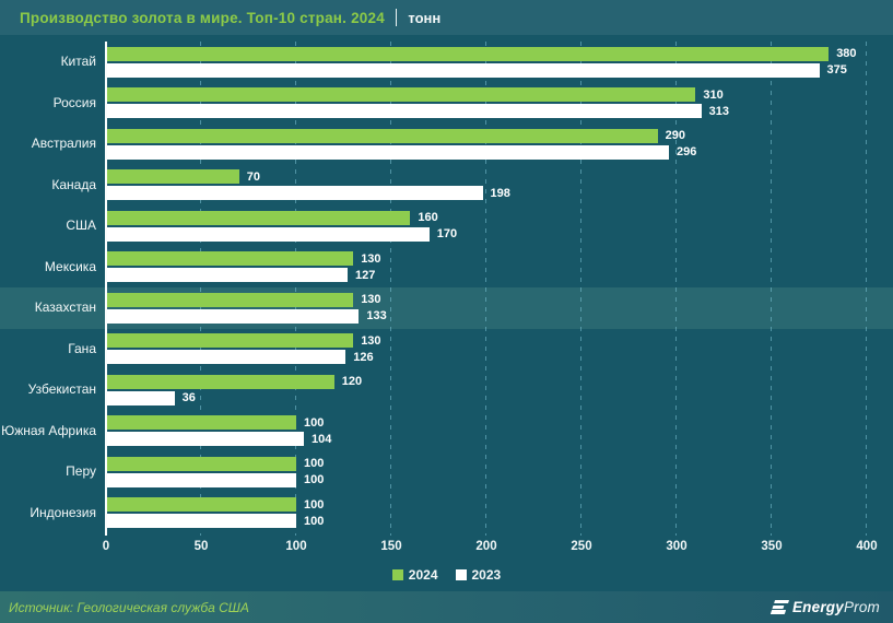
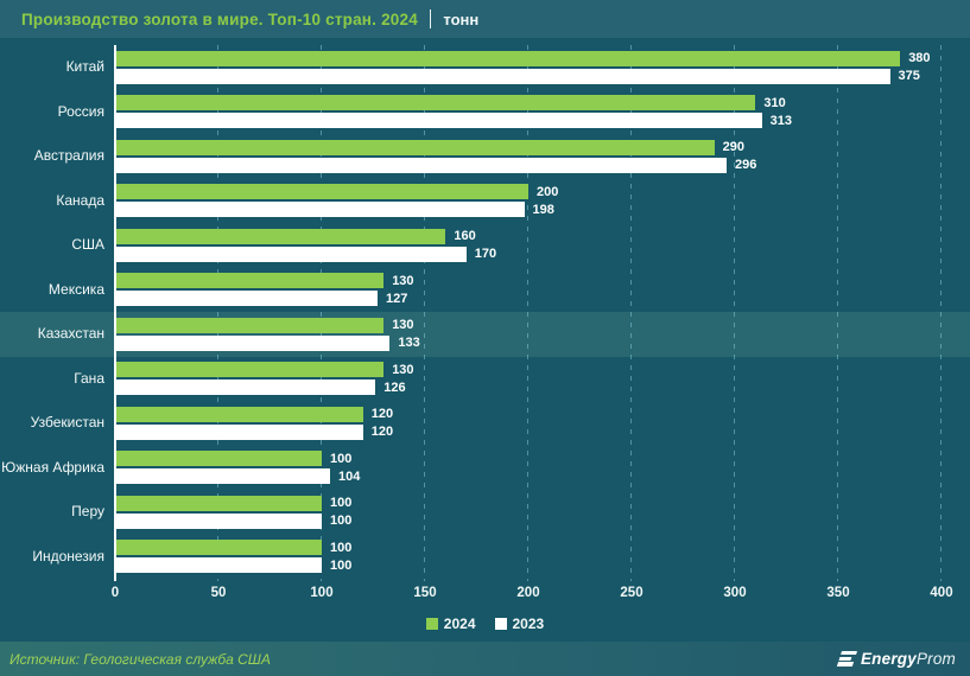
2024/Канада: 70 -> 200
2023/Узбекистан: 36 -> 120
